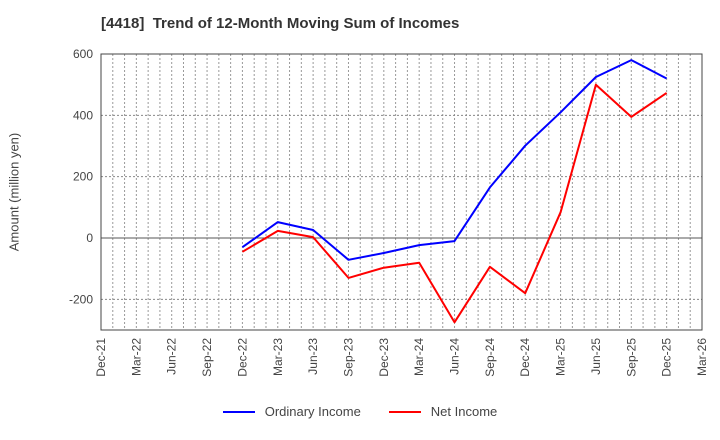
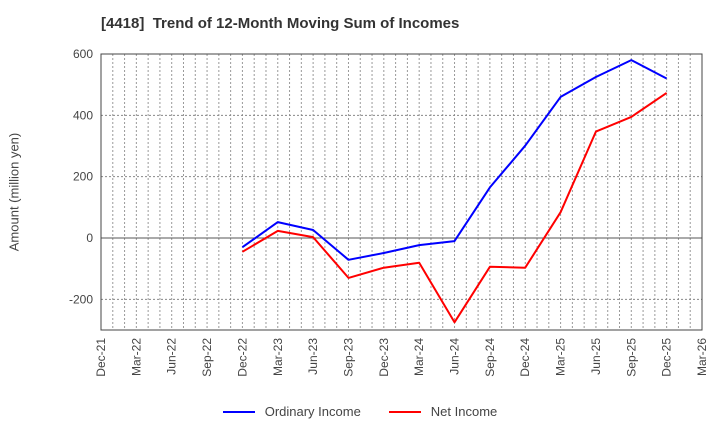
Net Income/Dec-24: -180 -> -100
Ordinary Income/Mar-25: 410 -> 460
Net Income/Jun-25: 500 -> 350
